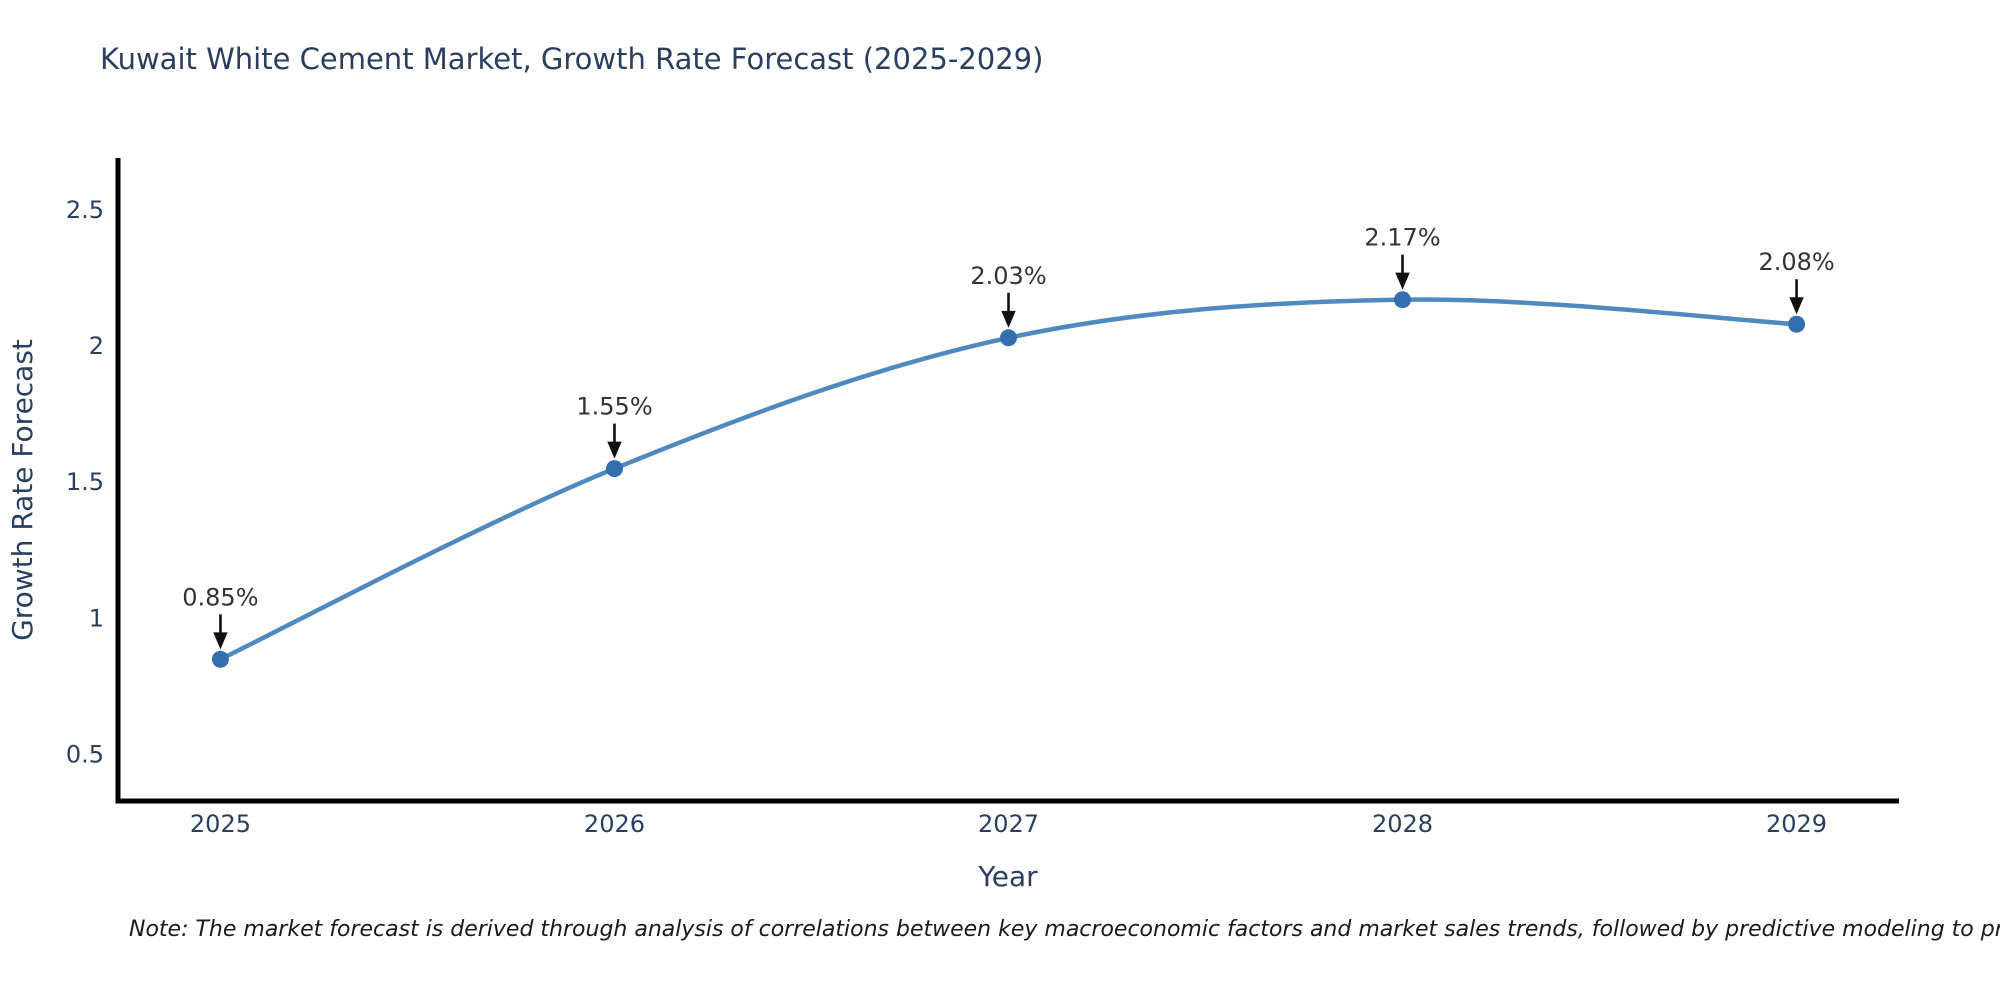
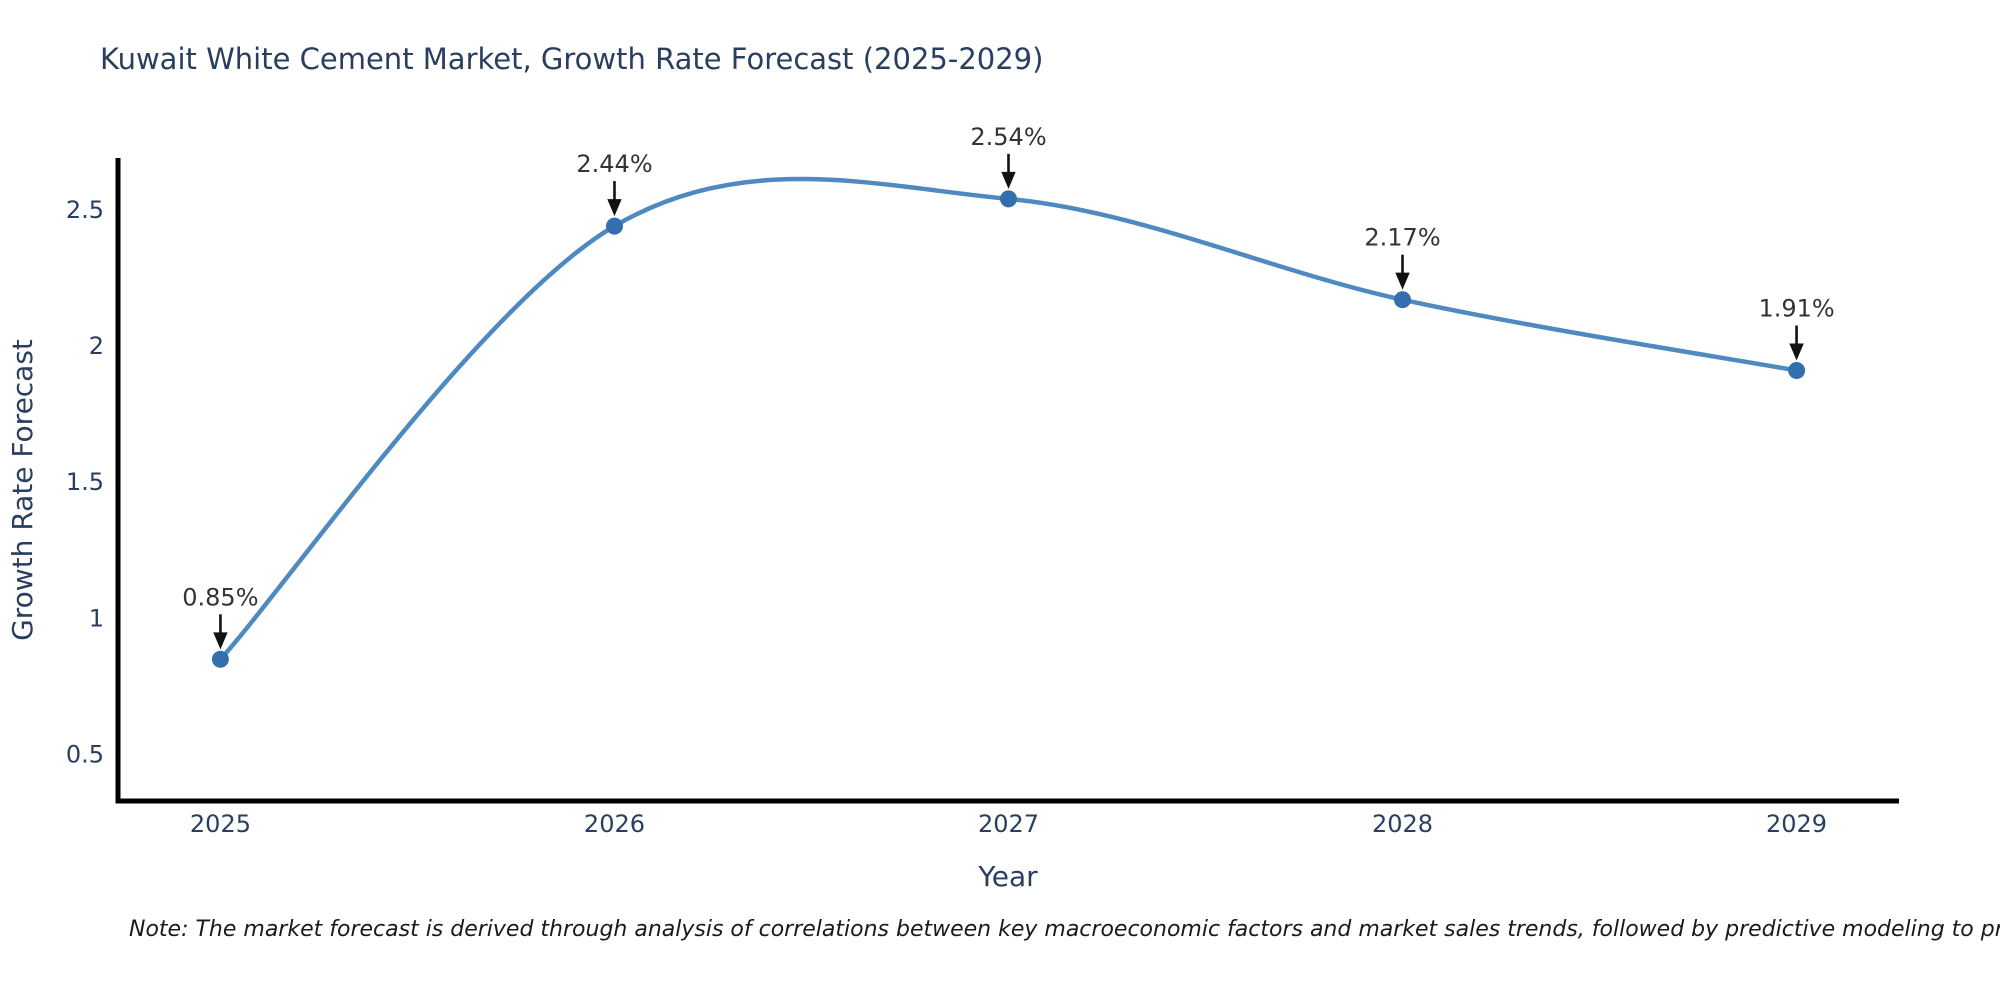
2026: 1.55% -> 2.44%
2027: 2.03% -> 2.54%
2029: 2.08% -> 1.91%
